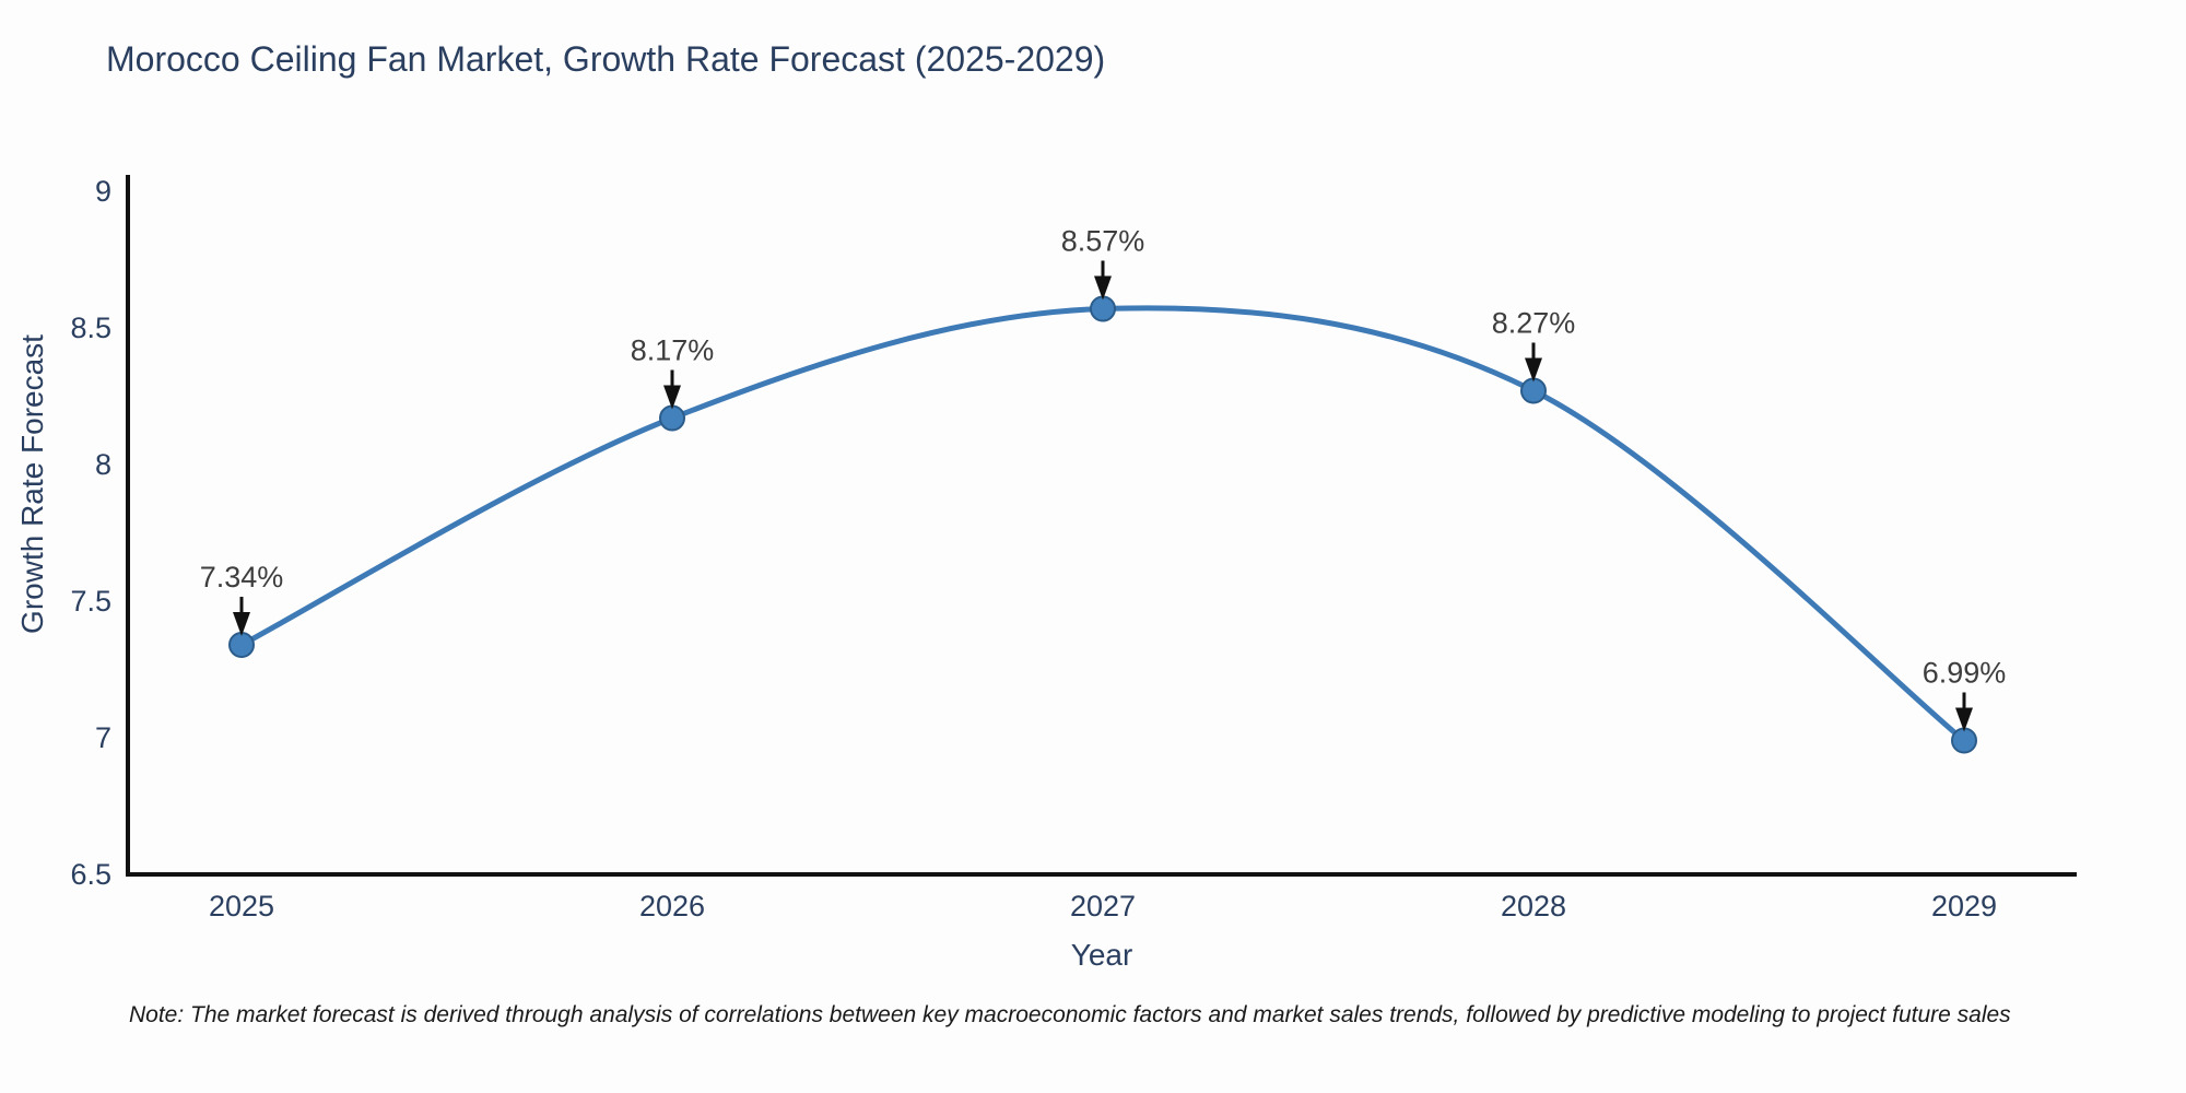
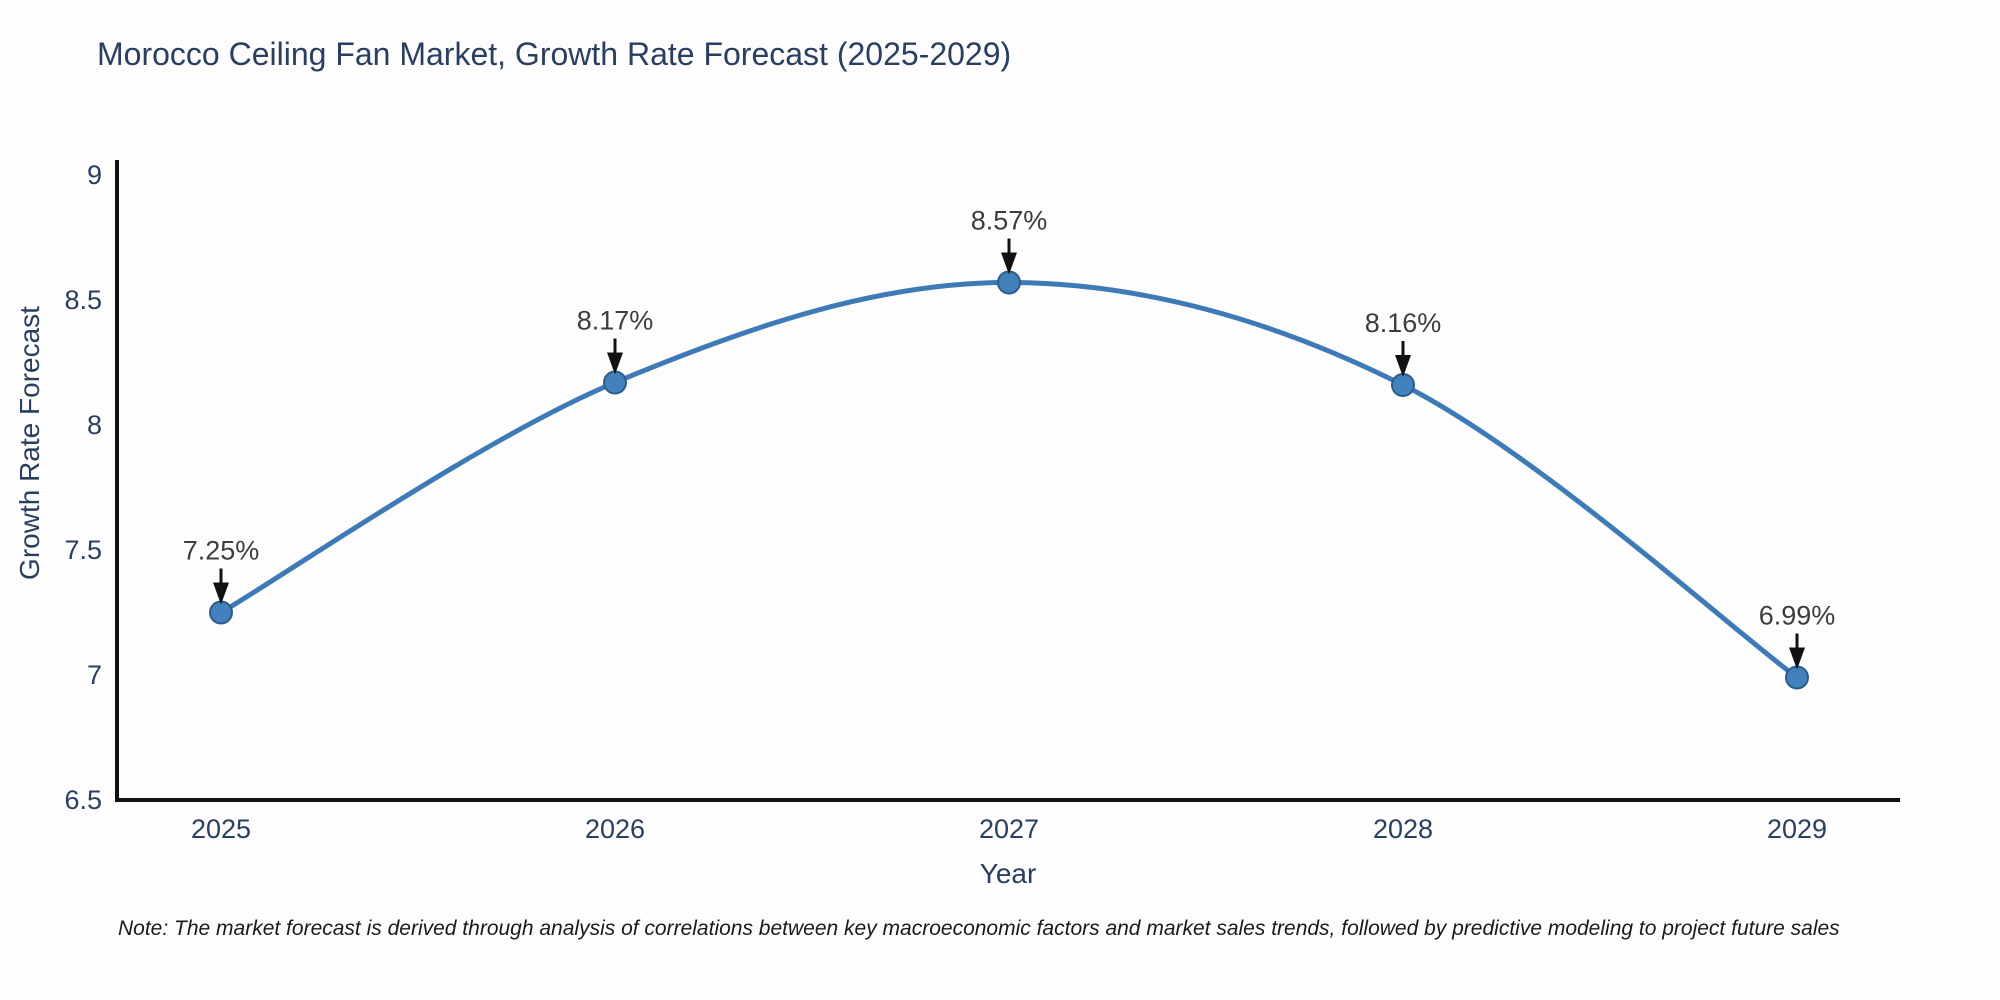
2025: 7.34% -> 7.25%
2028: 8.27% -> 8.16%
